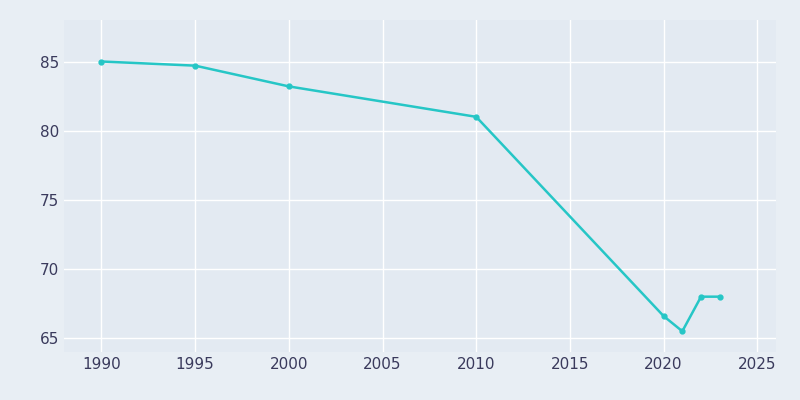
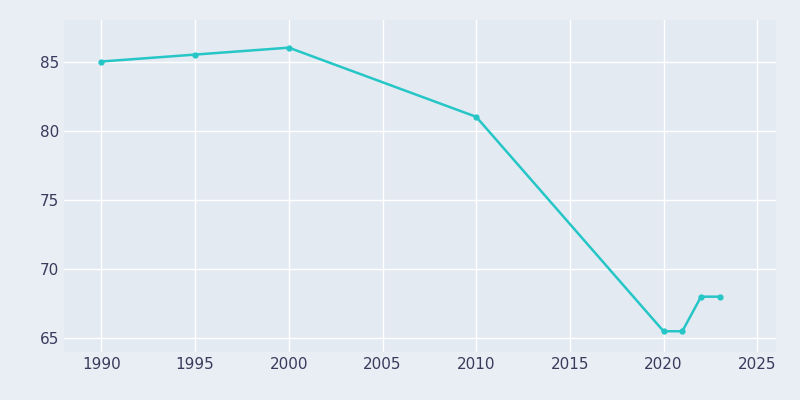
1995: 84.7 -> 85.5
2000: 83.2 -> 86.0
2020: 66.6 -> 65.5
